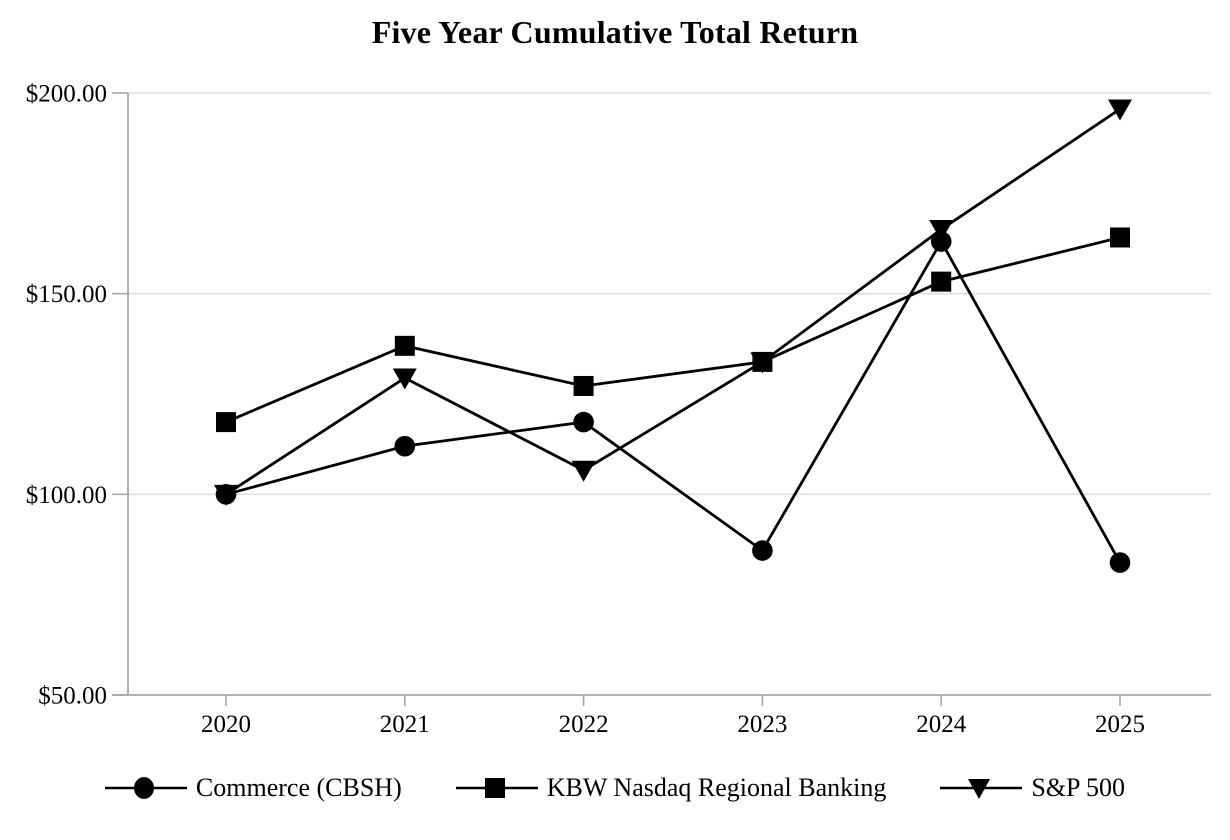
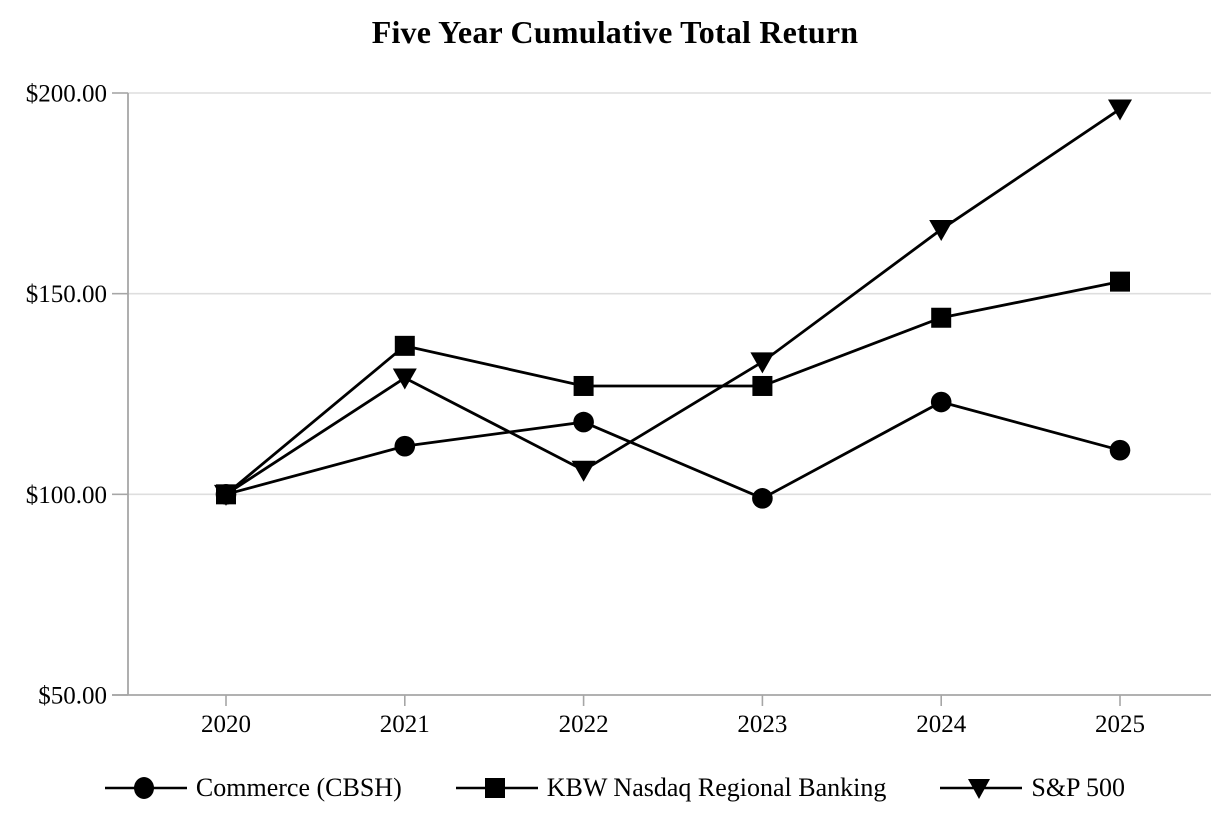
KBW Nasdaq Regional Banking/2020: $118 -> $100
Commerce (CBSH)/2023: $86 -> $99
KBW Nasdaq Regional Banking/2023: $133 -> $127
Commerce (CBSH)/2024: $163 -> $123
KBW Nasdaq Regional Banking/2024: $153 -> $144
Commerce (CBSH)/2025: $83 -> $111
KBW Nasdaq Regional Banking/2025: $164 -> $153
